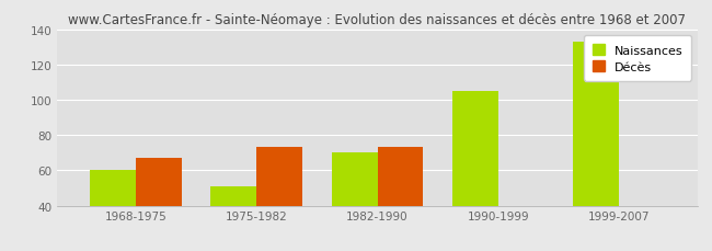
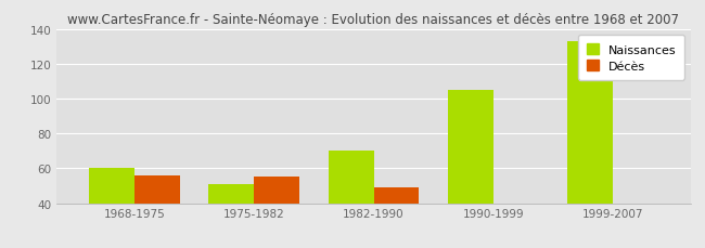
Décès/1968-1975: 67 -> 56
Décès/1975-1982: 73 -> 55
Décès/1982-1990: 73 -> 49
